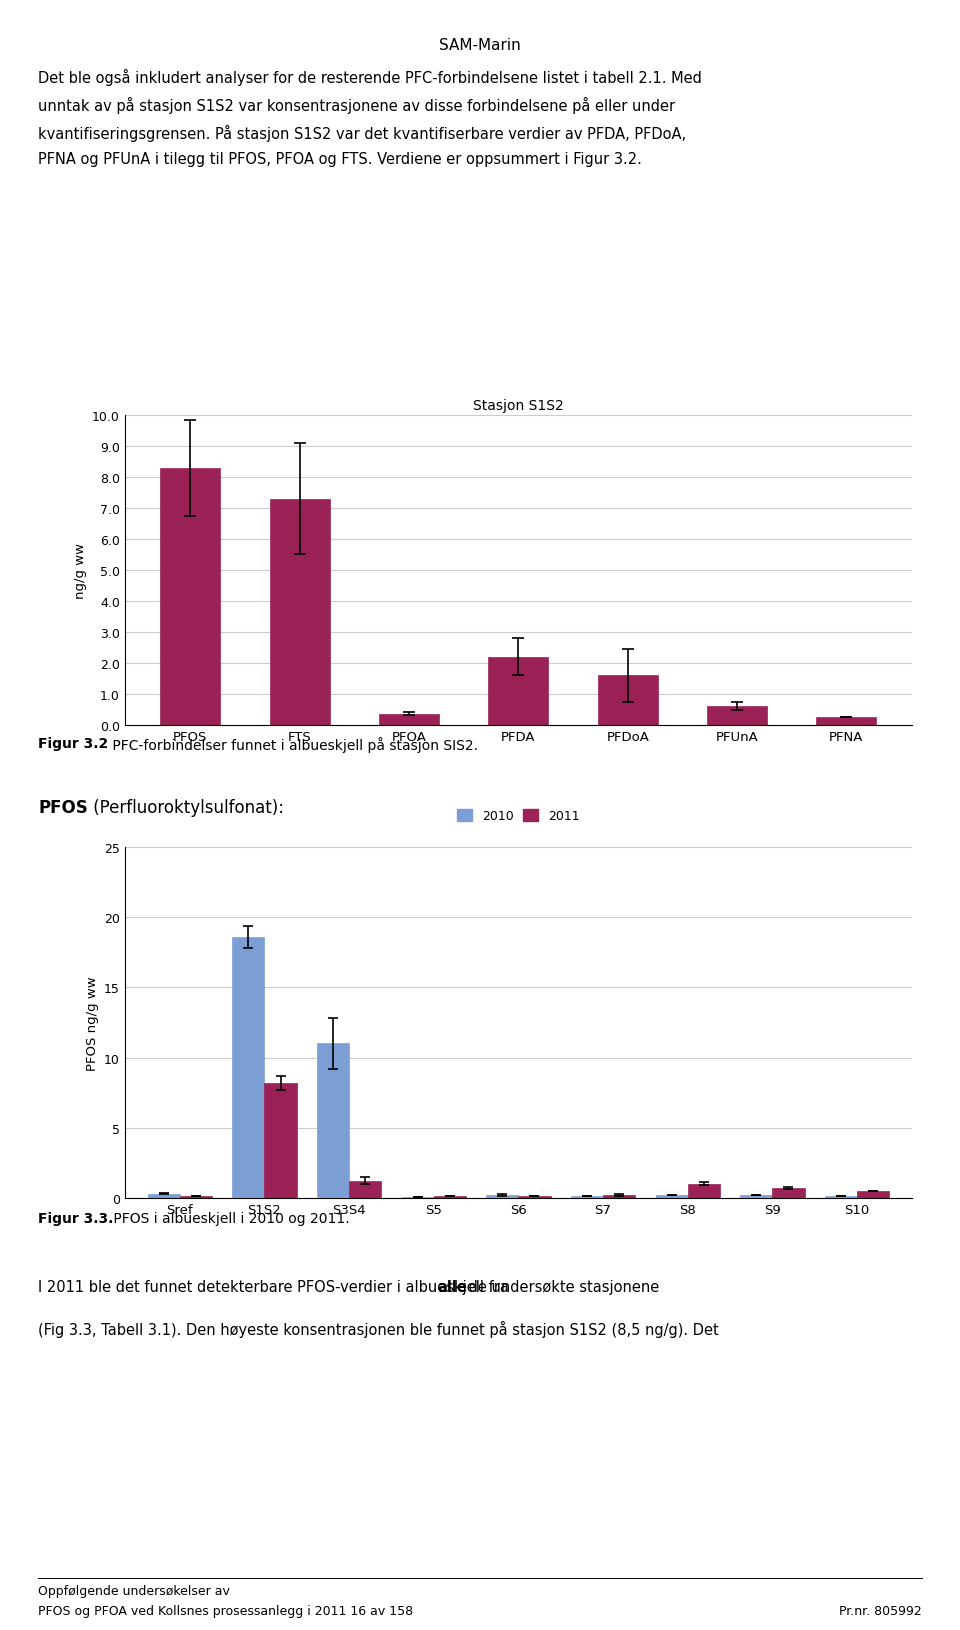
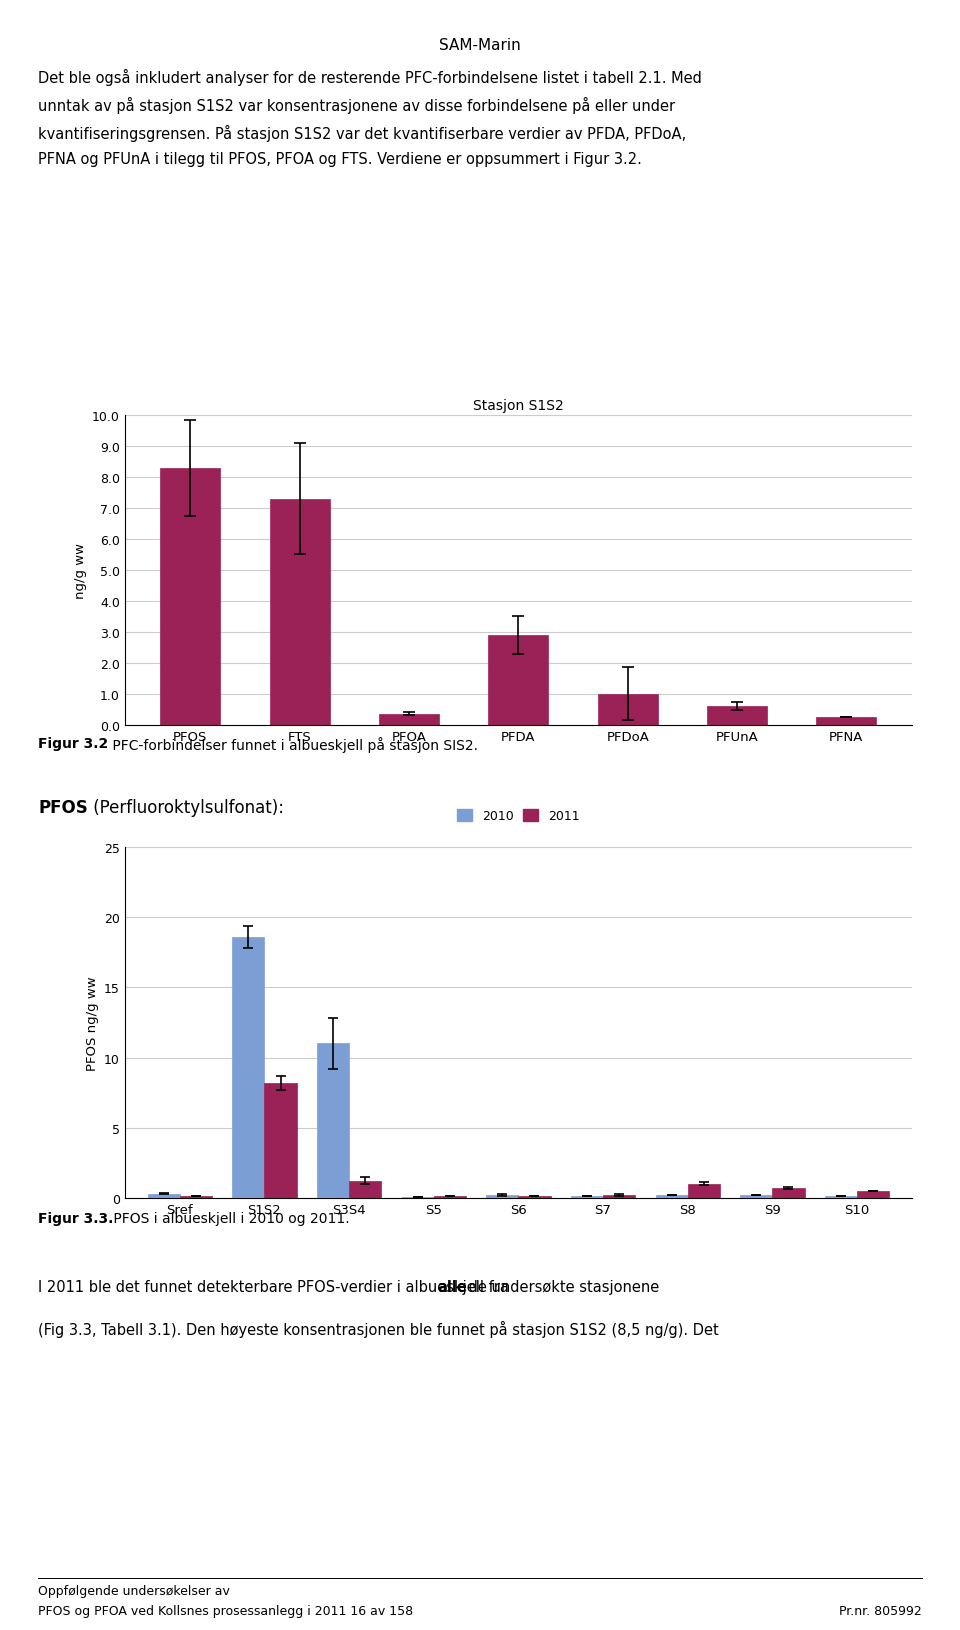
Stasjon S1S2/PFDA: 2.20 -> 2.90
Stasjon S1S2/PFDoA: 1.60 -> 1.00
